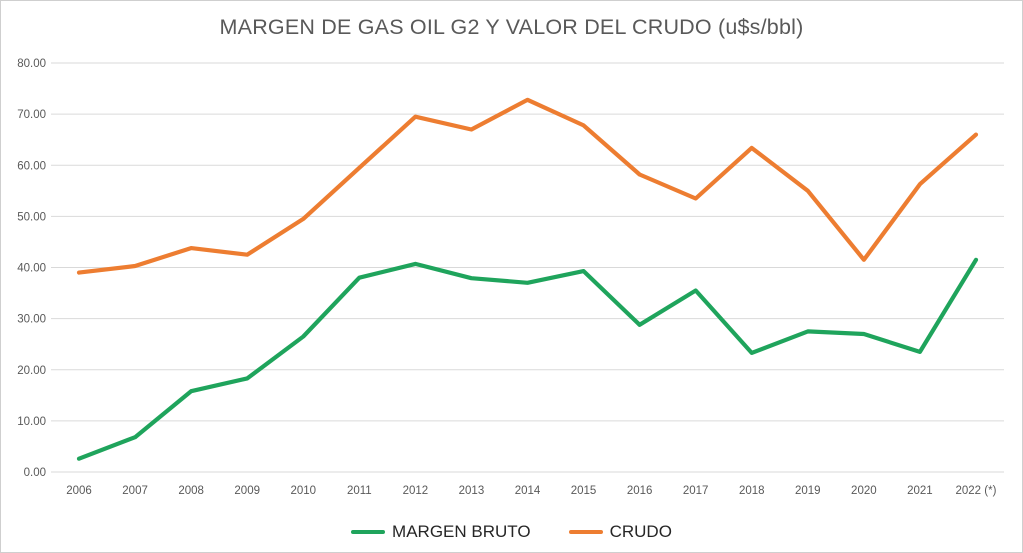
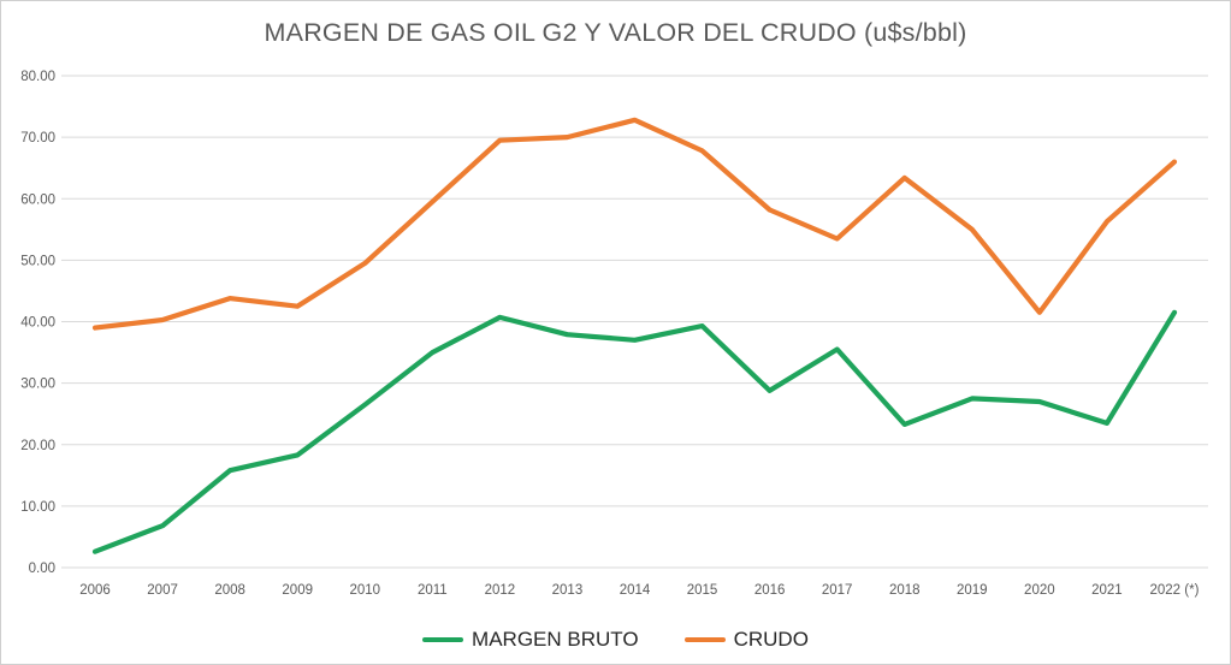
MARGEN BRUTO/2011: 38 -> 35
CRUDO/2013: 67 -> 70
